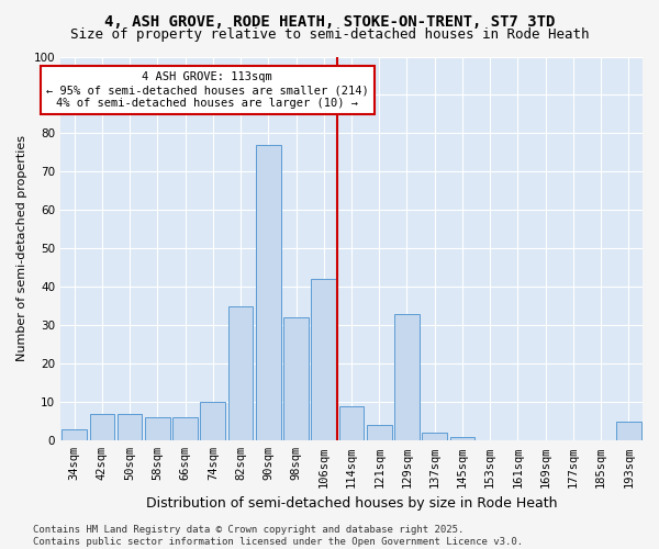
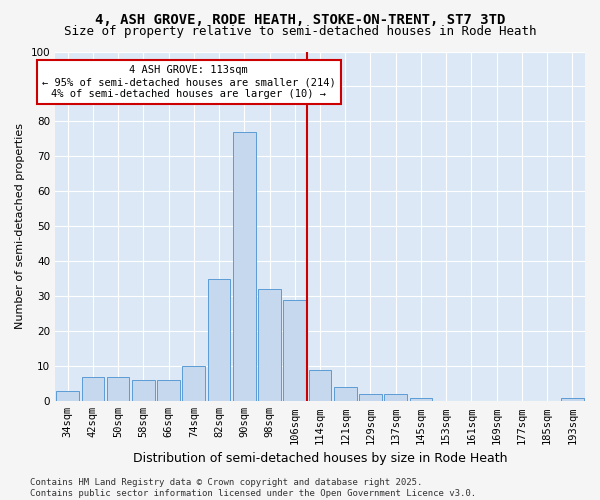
106sqm: 42 -> 29
129sqm: 33 -> 2
193sqm: 5 -> 1
